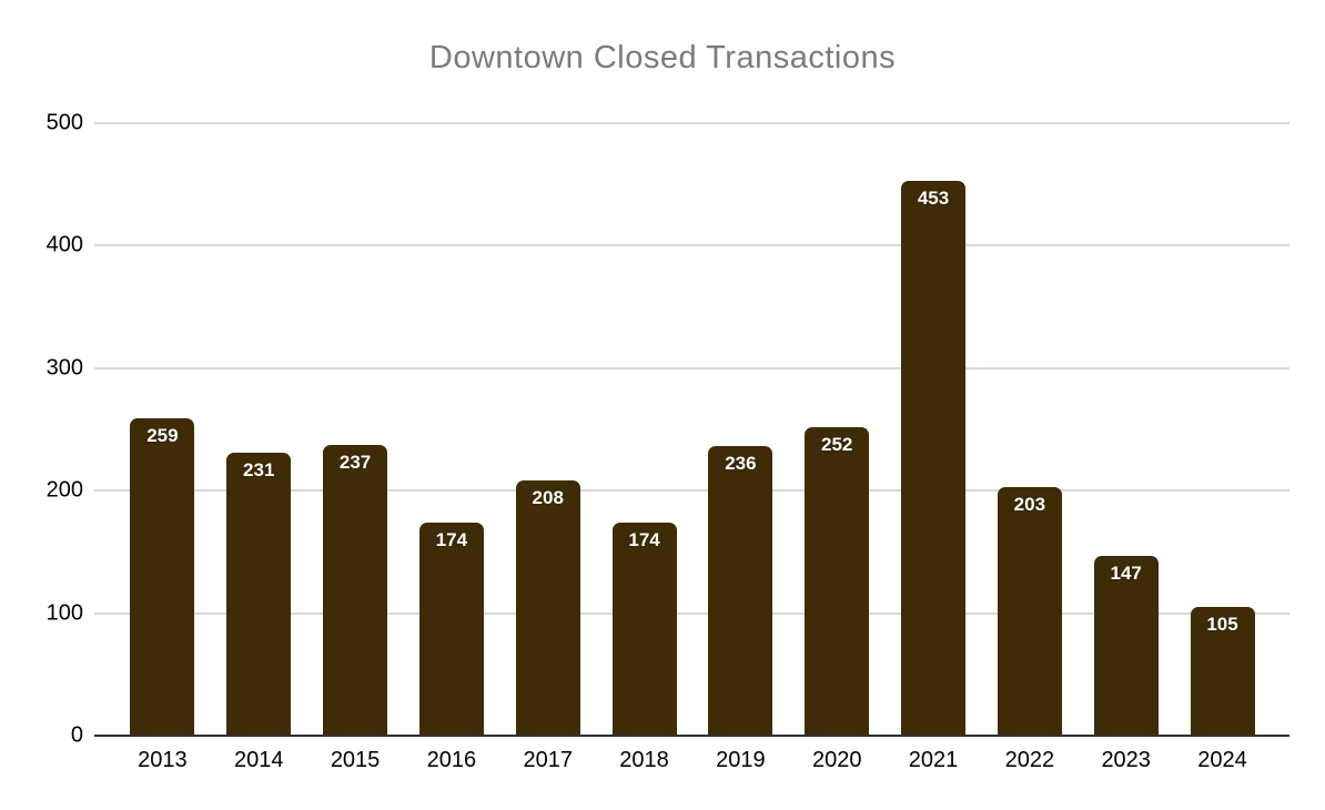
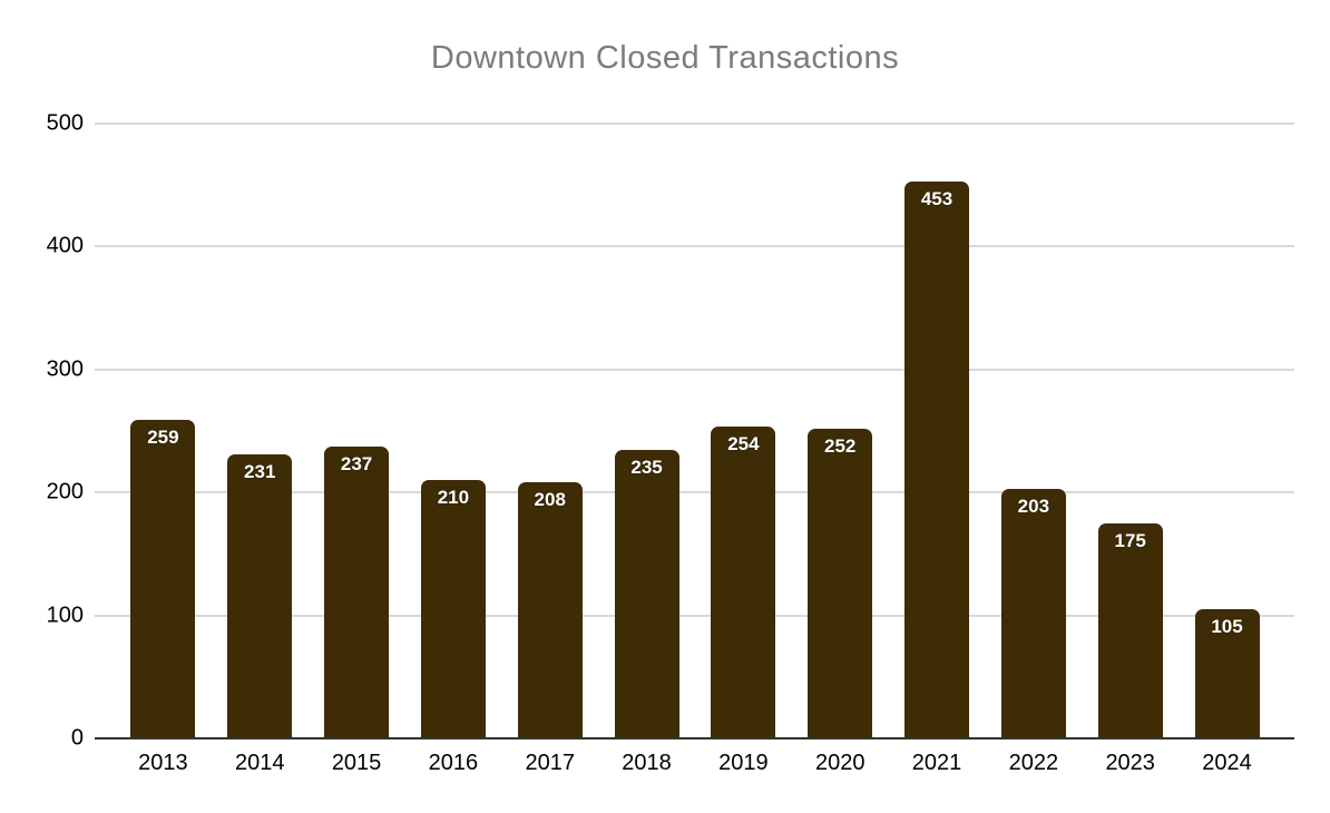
2016: 174 -> 210
2018: 174 -> 235
2019: 236 -> 254
2023: 147 -> 175
